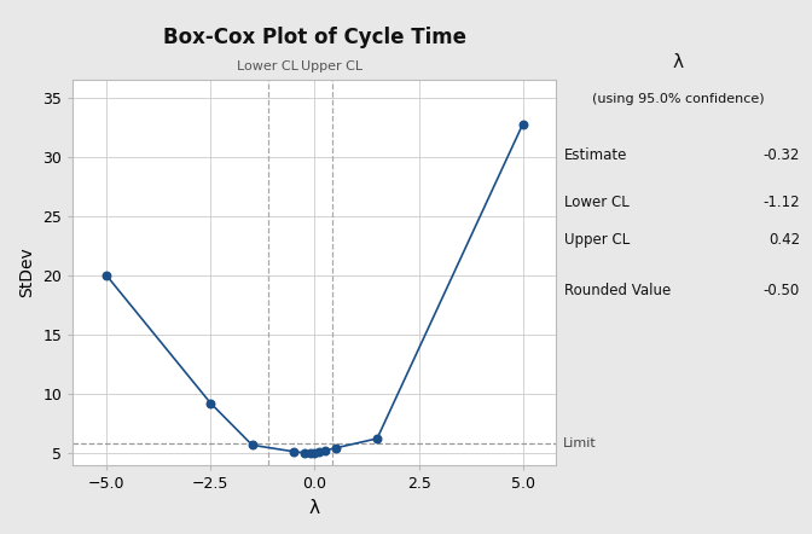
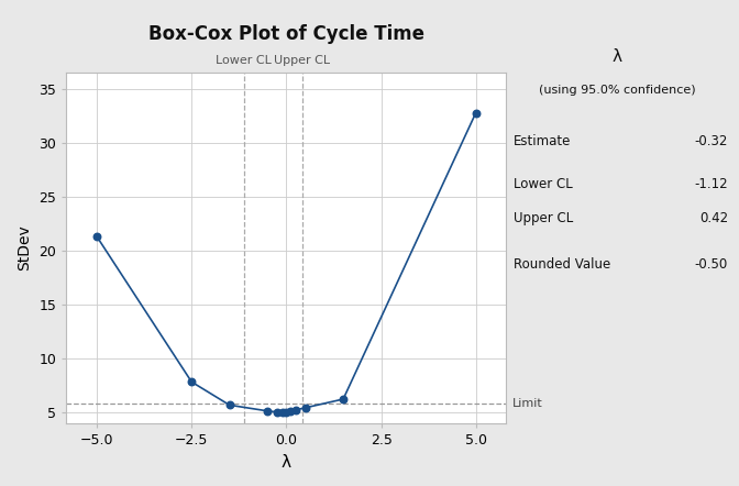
−5.0: 20.0 -> 21.3
−2.5: 9.2 -> 7.8
